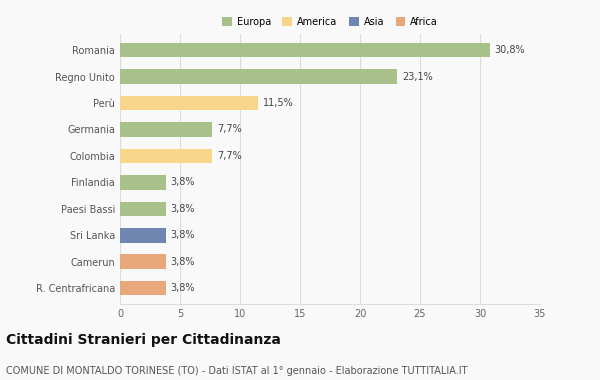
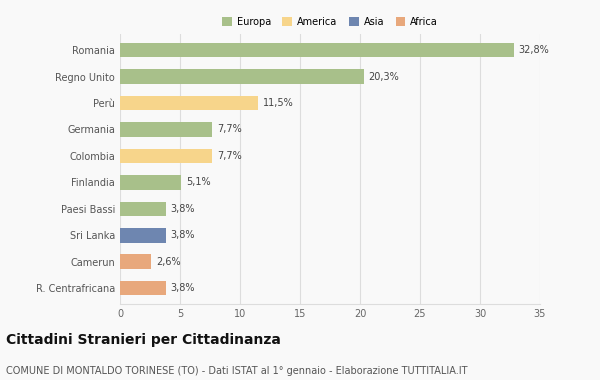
Romania: 30,8% -> 32,8%
Regno Unito: 23,1% -> 20,3%
Finlandia: 3,8% -> 5,1%
Camerun: 3,8% -> 2,6%
